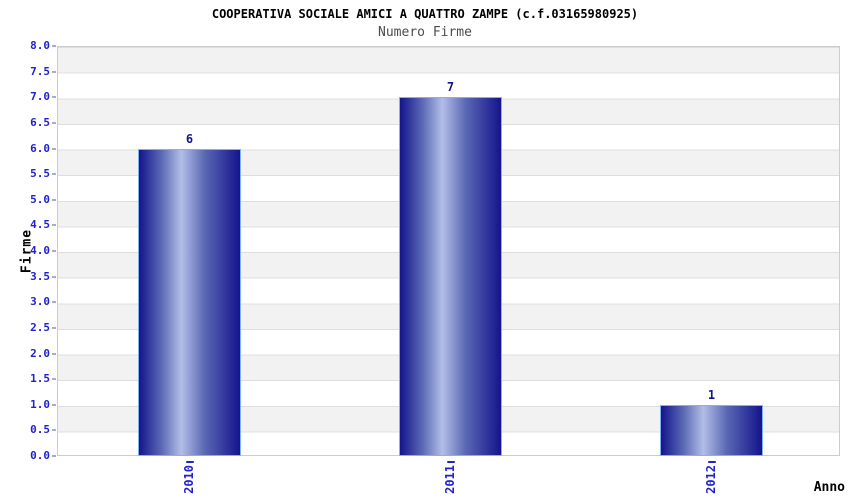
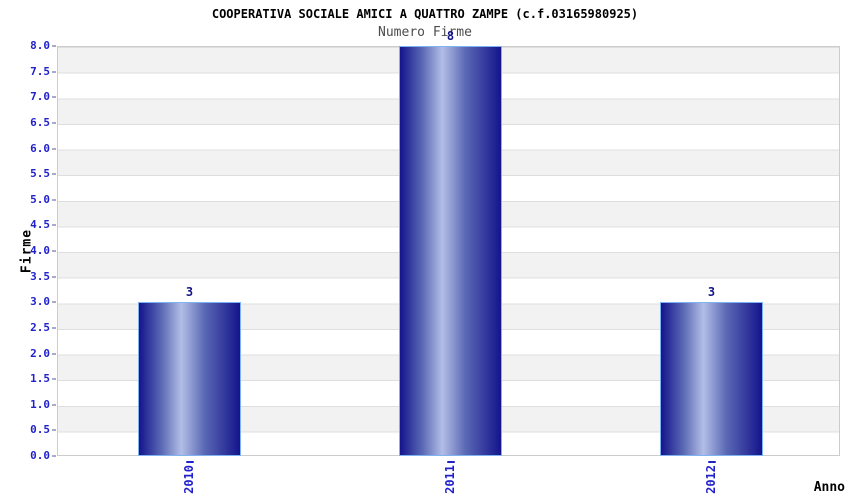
2010: 6 -> 3
2011: 7 -> 8
2012: 1 -> 3
